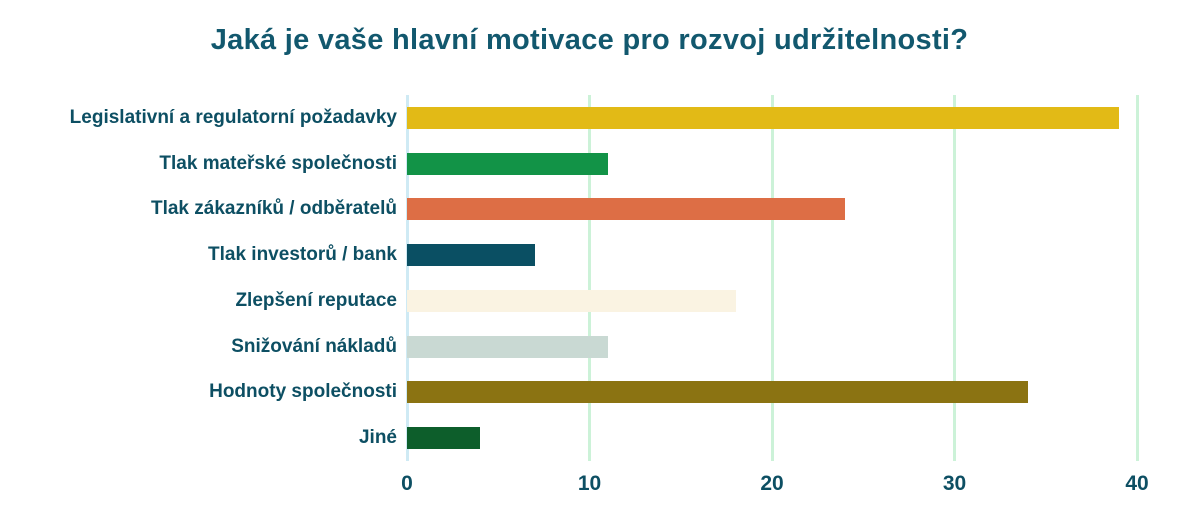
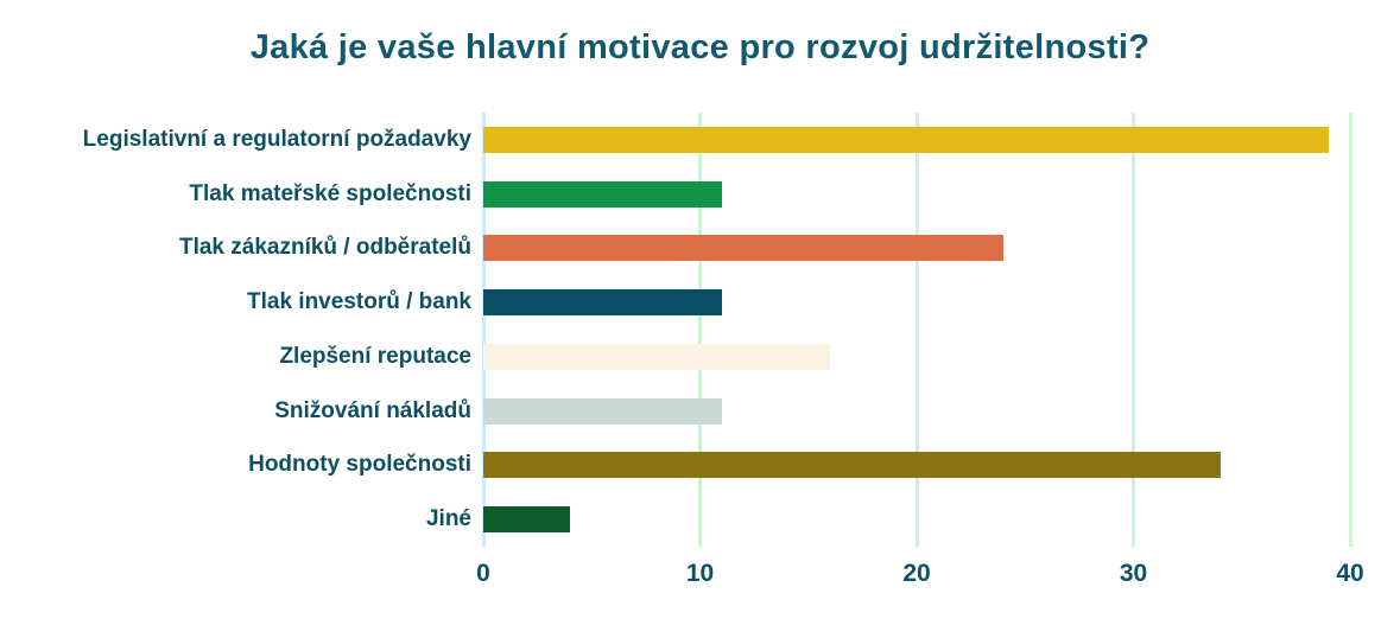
Tlak investorů / bank: 7 -> 11
Zlepšení reputace: 18 -> 16
